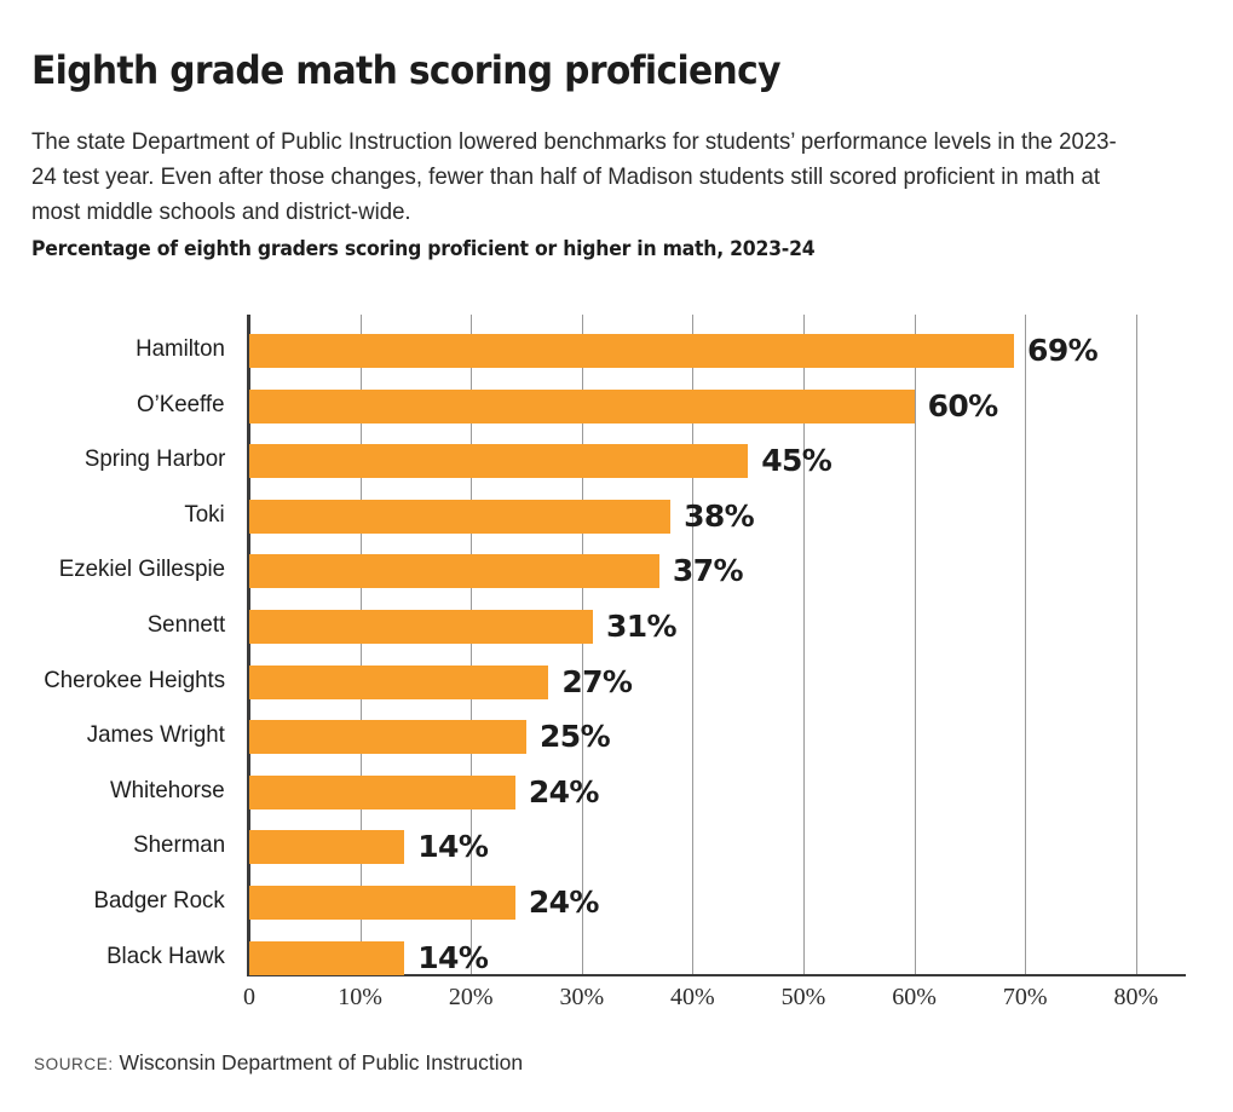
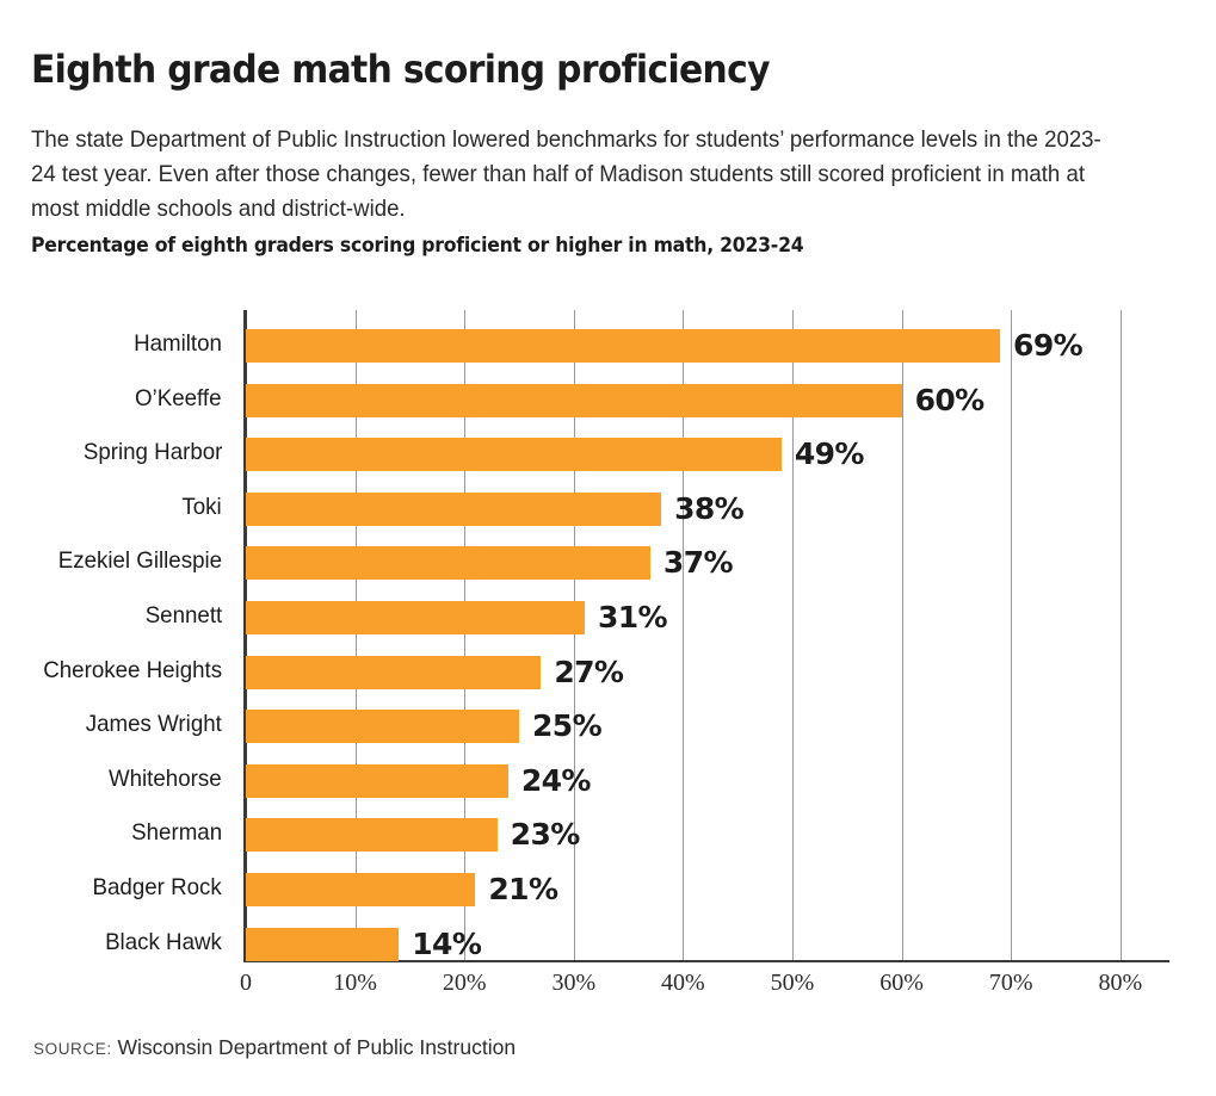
Spring Harbor: 45% -> 49%
Sherman: 14% -> 23%
Badger Rock: 24% -> 21%
